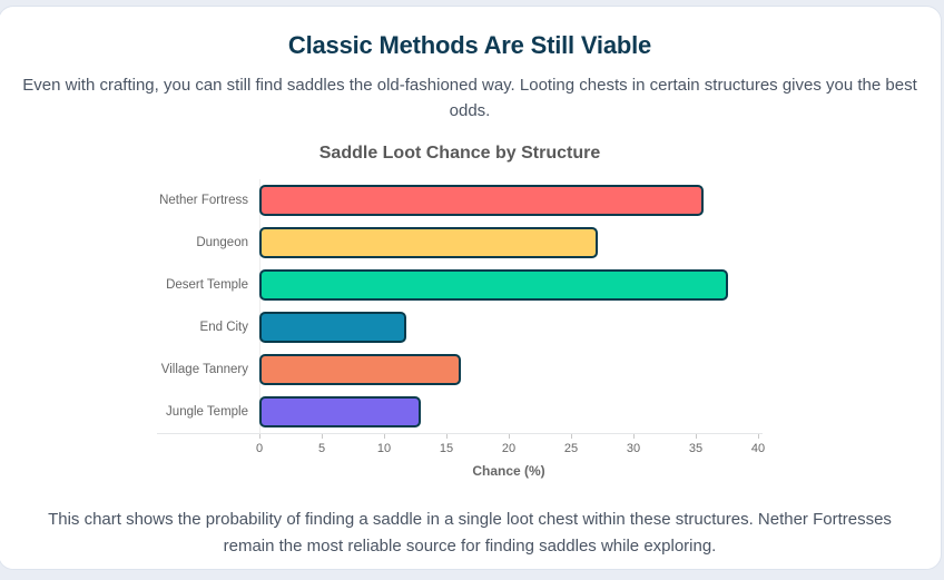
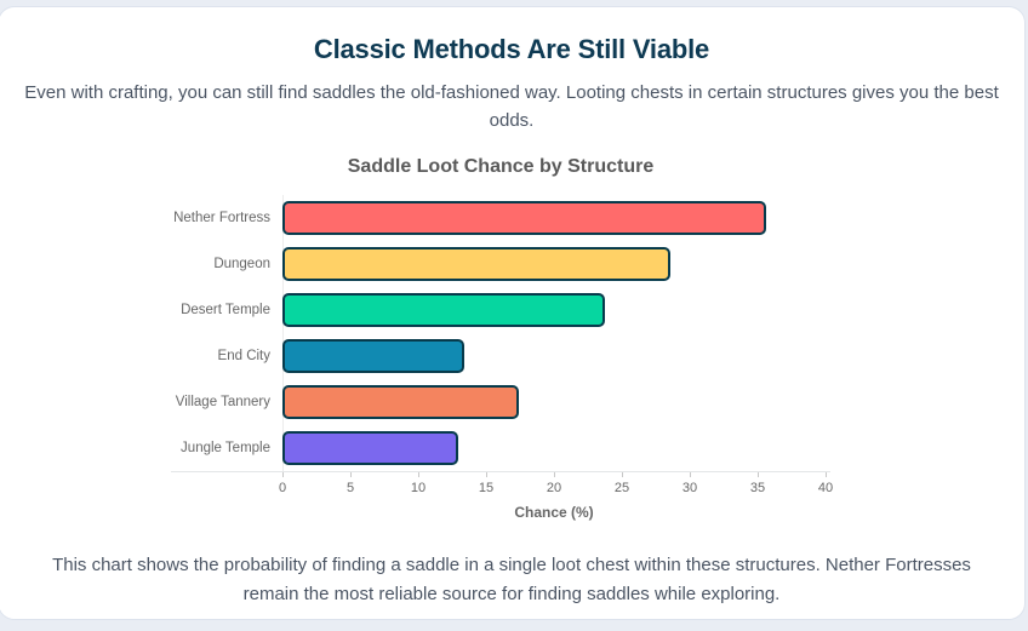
Dungeon: 26.9 -> 28.3
Desert Temple: 37.3 -> 23.5
End City: 11.7 -> 13.3
Village Tannery: 16.0 -> 17.3
